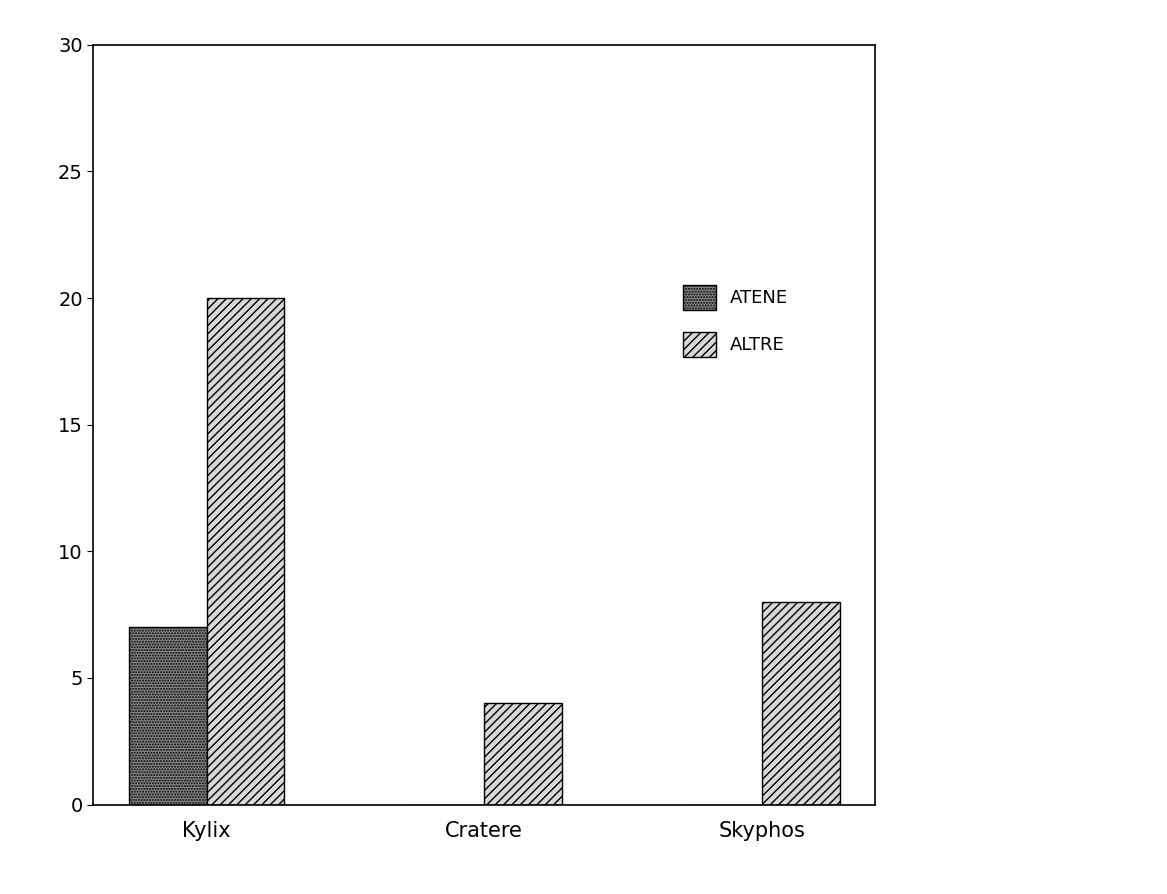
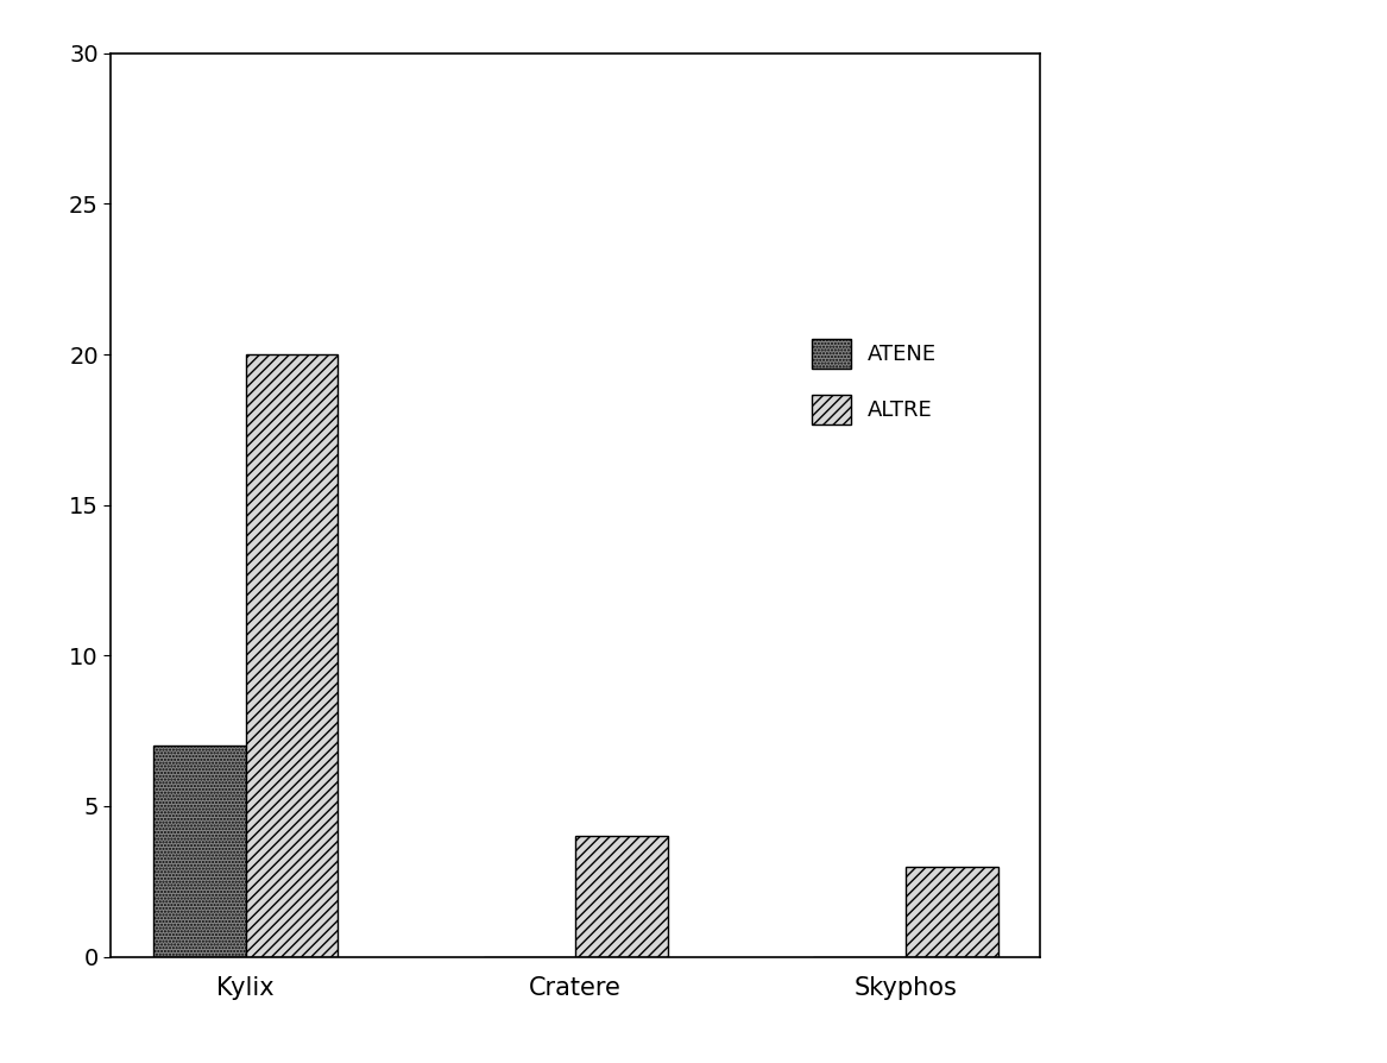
ALTRE/Skyphos: 8 -> 3
